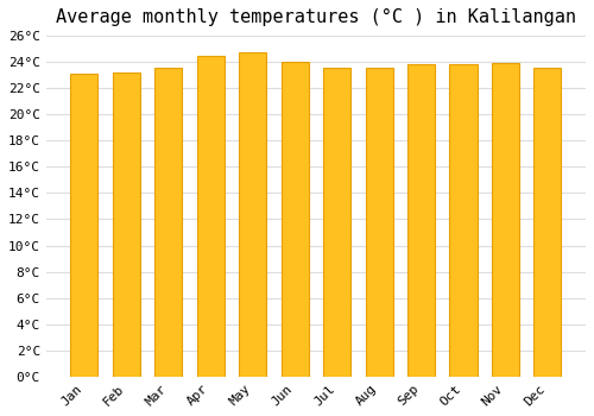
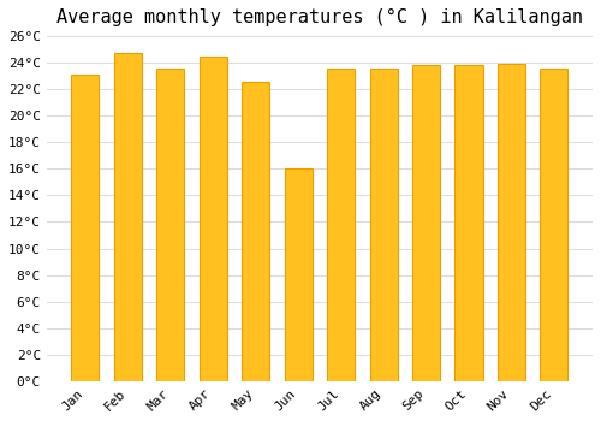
Feb: 23.2°C -> 24.7°C
May: 24.7°C -> 22.6°C
Jun: 24.0°C -> 16.0°C
